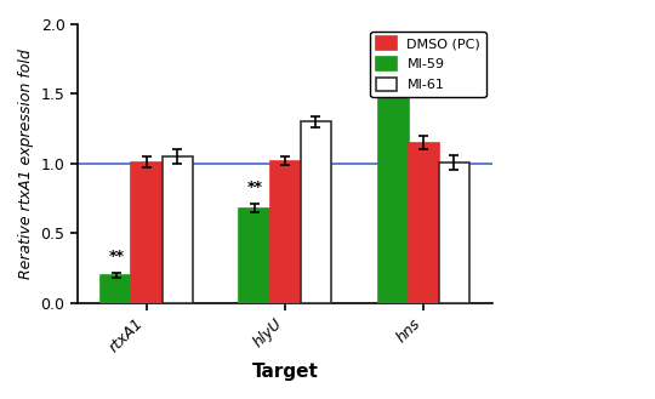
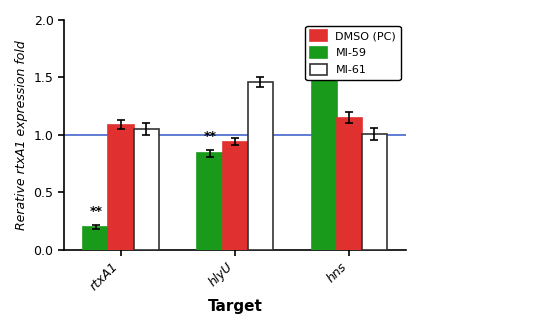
DMSO (PC)/rtxA1: 1.01 -> 1.09
MI-59/hlyU: 0.68 -> 0.84
DMSO (PC)/hlyU: 1.02 -> 0.94
MI-61/hlyU: 1.30 -> 1.46
